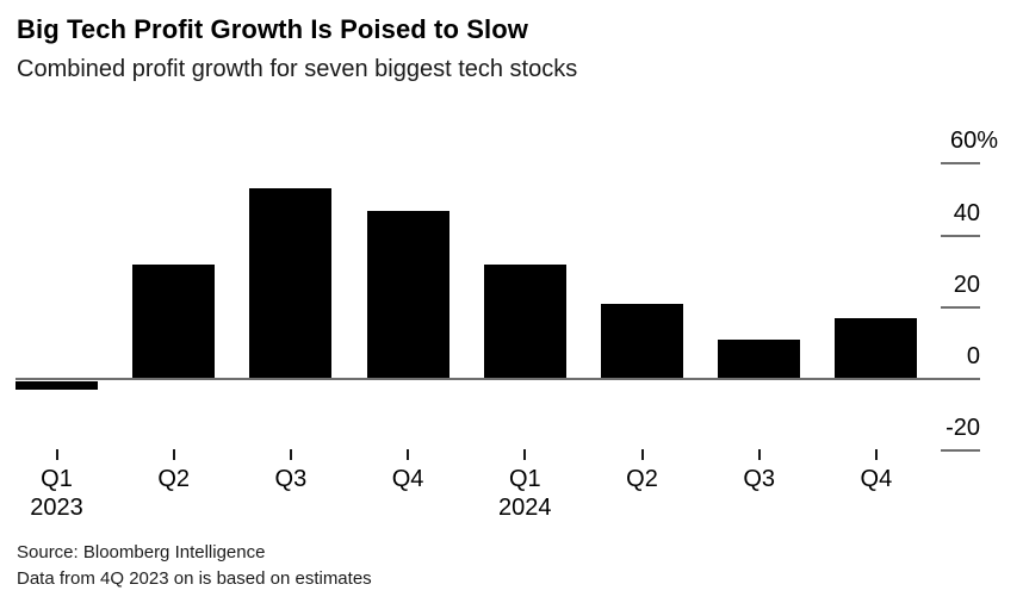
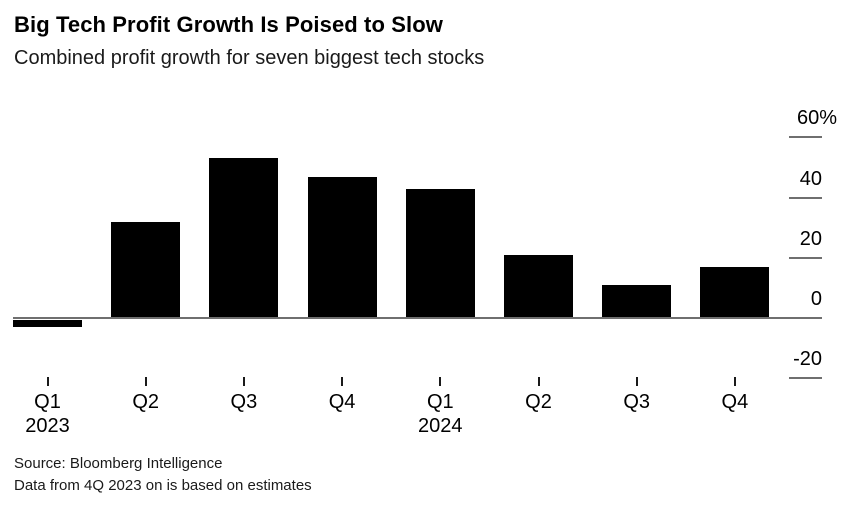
Q1 2024: 32 -> 43
